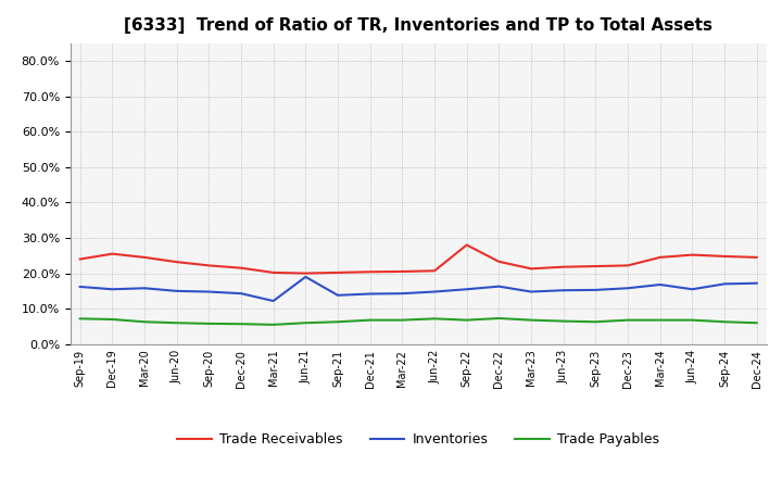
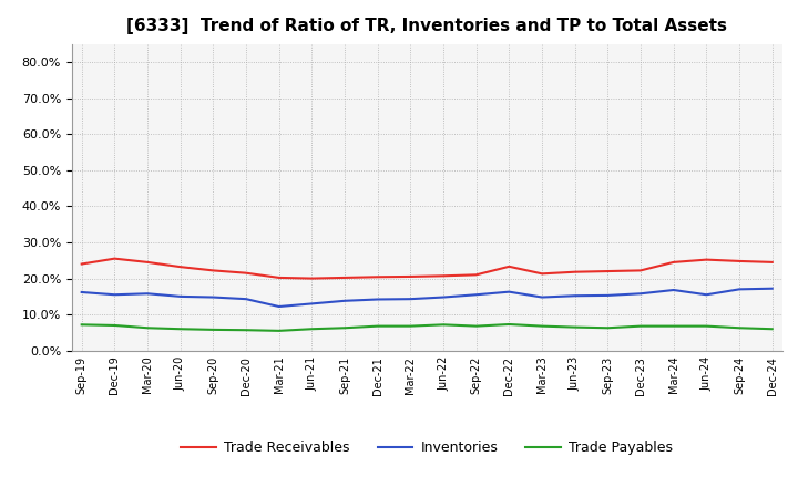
Inventories/Jun-21: 19.0% -> 13.0%
Trade Receivables/Sep-22: 28.0% -> 21.0%
